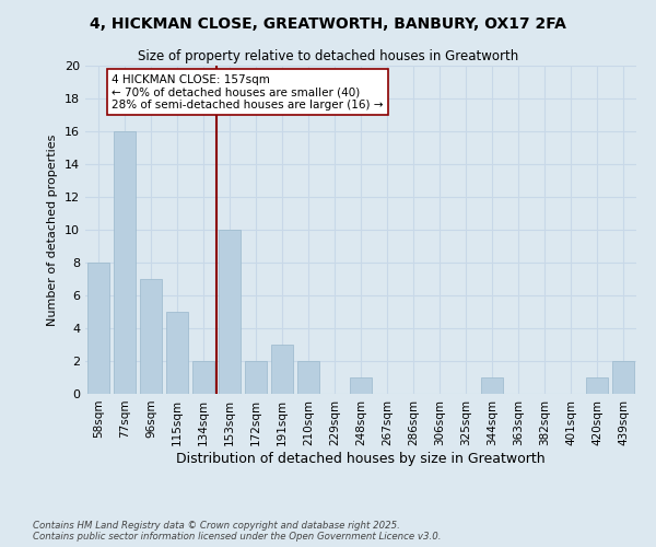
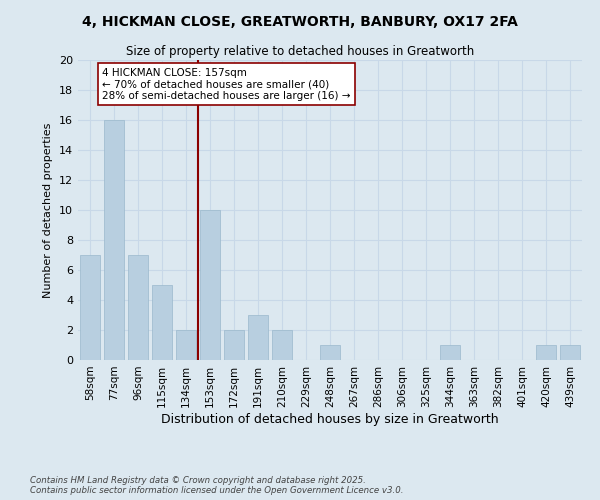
58sqm: 8 -> 7
439sqm: 2 -> 1
